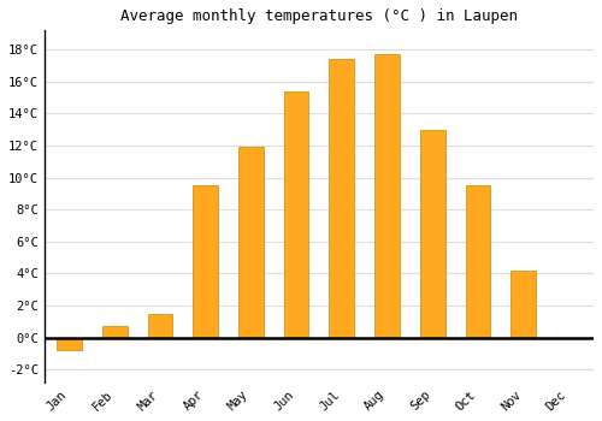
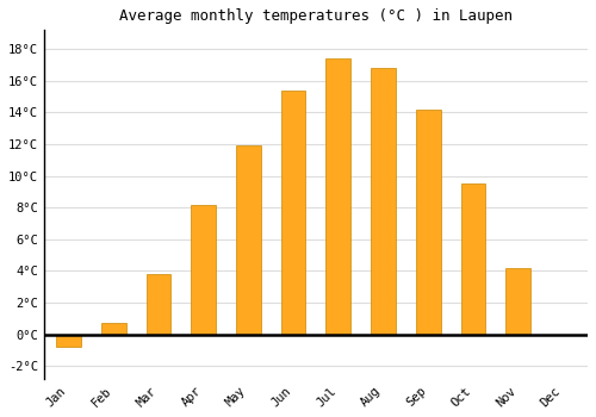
Mar: 1.5°C -> 3.8°C
Apr: 9.5°C -> 8.2°C
Aug: 17.7°C -> 16.8°C
Sep: 13.0°C -> 14.2°C
